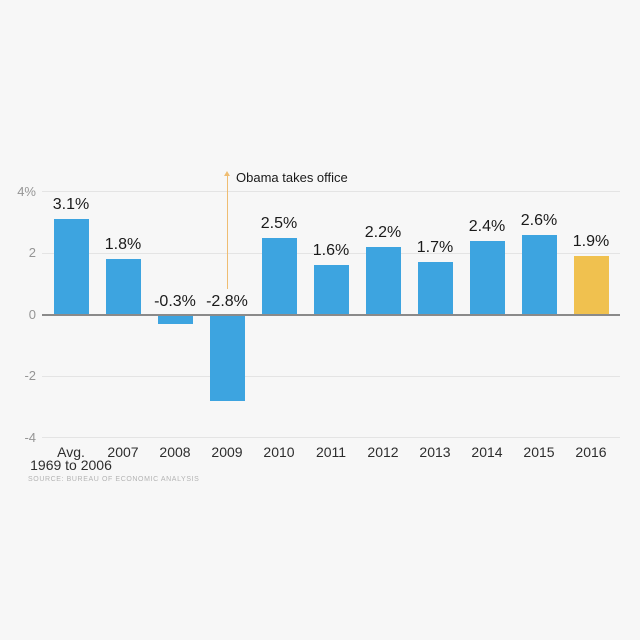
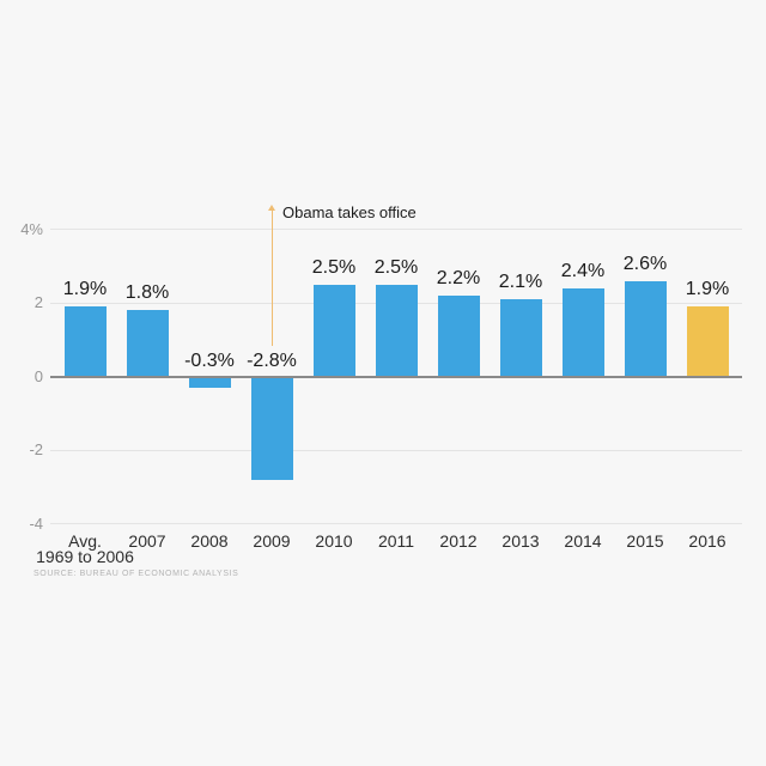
Avg. 1969 to 2006: 3.1% -> 1.9%
2011: 1.6% -> 2.5%
2013: 1.7% -> 2.1%
